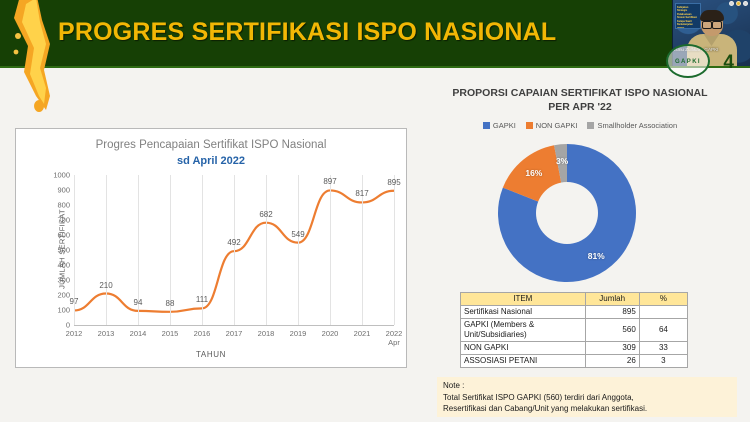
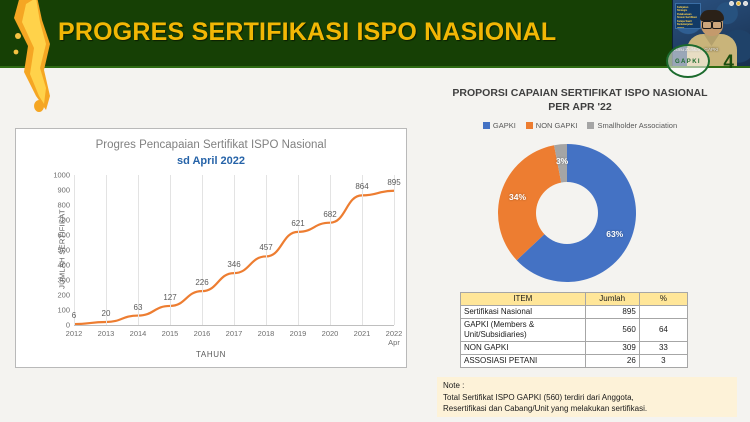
Progres Pencapaian Sertifikat ISPO Nasional/2012: 97 -> 6
Progres Pencapaian Sertifikat ISPO Nasional/2013: 210 -> 20
Progres Pencapaian Sertifikat ISPO Nasional/2014: 94 -> 63
Progres Pencapaian Sertifikat ISPO Nasional/2015: 88 -> 127
Progres Pencapaian Sertifikat ISPO Nasional/2016: 111 -> 226
Progres Pencapaian Sertifikat ISPO Nasional/2017: 492 -> 346
Progres Pencapaian Sertifikat ISPO Nasional/2018: 682 -> 457
Progres Pencapaian Sertifikat ISPO Nasional/2019: 549 -> 621
Progres Pencapaian Sertifikat ISPO Nasional/2020: 897 -> 682
Progres Pencapaian Sertifikat ISPO Nasional/2021: 817 -> 864
PROPORSI CAPAIAN SERTIFIKAT ISPO NASIONAL PER APR '22/GAPKI: 81% -> 63%
PROPORSI CAPAIAN SERTIFIKAT ISPO NASIONAL PER APR '22/NON GAPKI: 16% -> 34%
